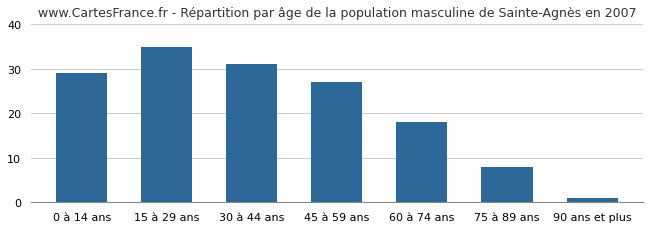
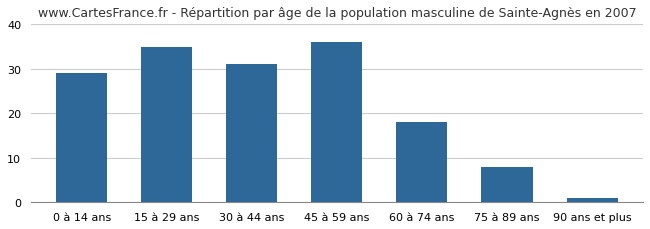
45 à 59 ans: 27 -> 36
